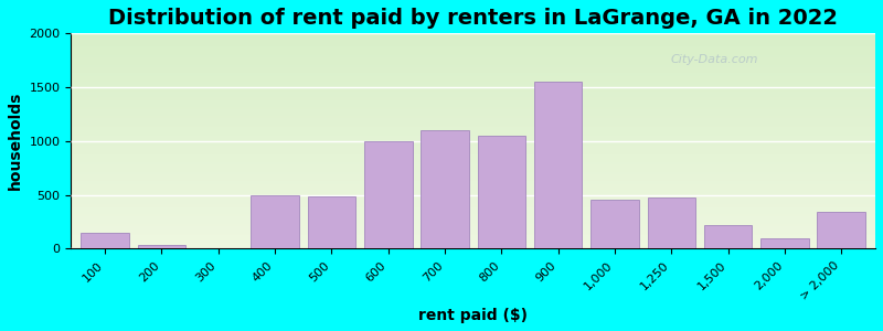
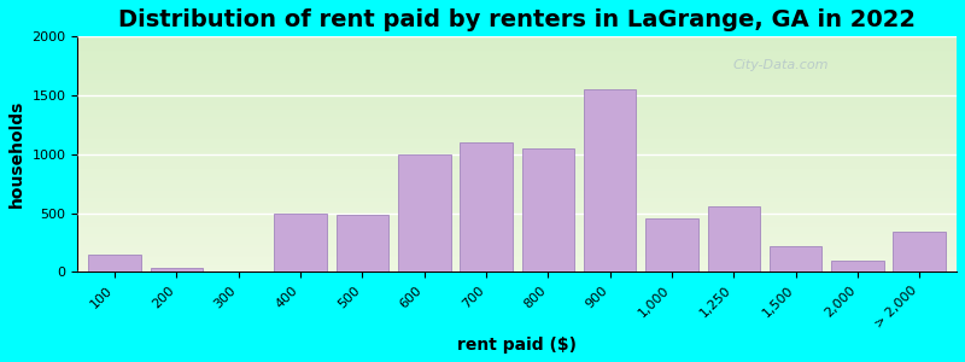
1,250: 480 -> 560
